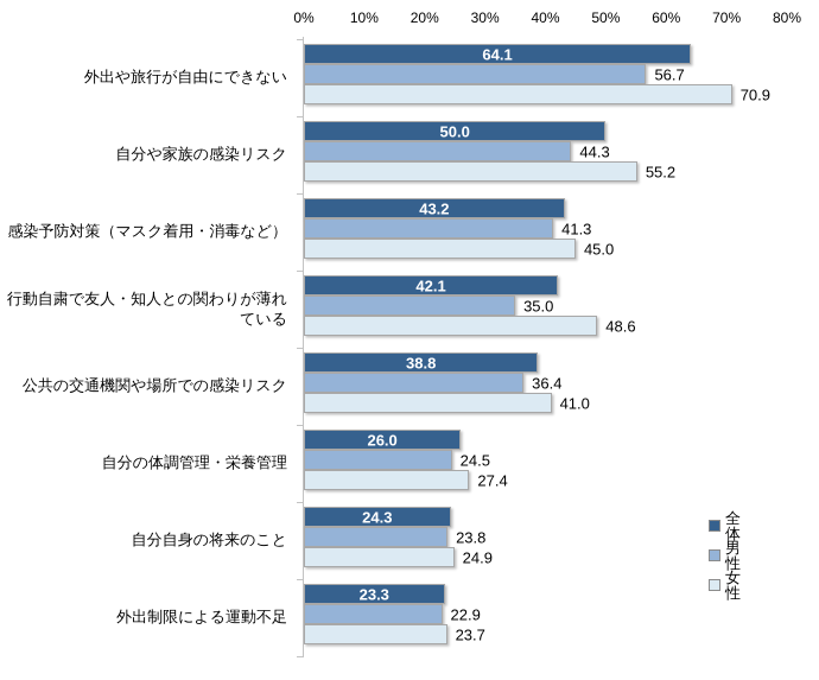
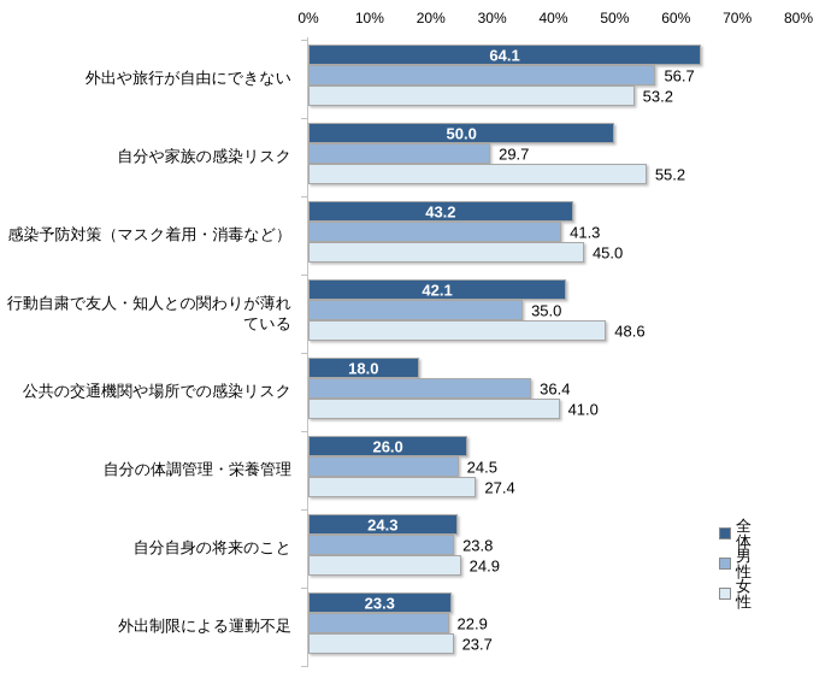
女性/外出や旅行が自由にできない: 70.9 -> 53.2
男性/自分や家族の感染リスク: 44.3 -> 29.7
全体/公共の交通機関や場所での感染リスク: 38.8 -> 18.0
